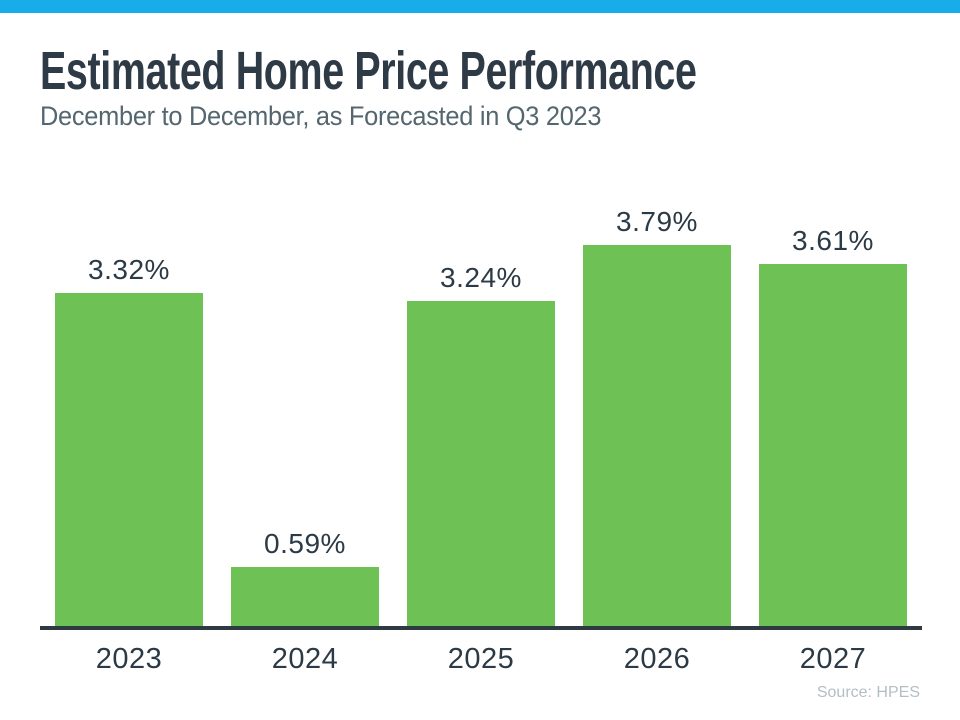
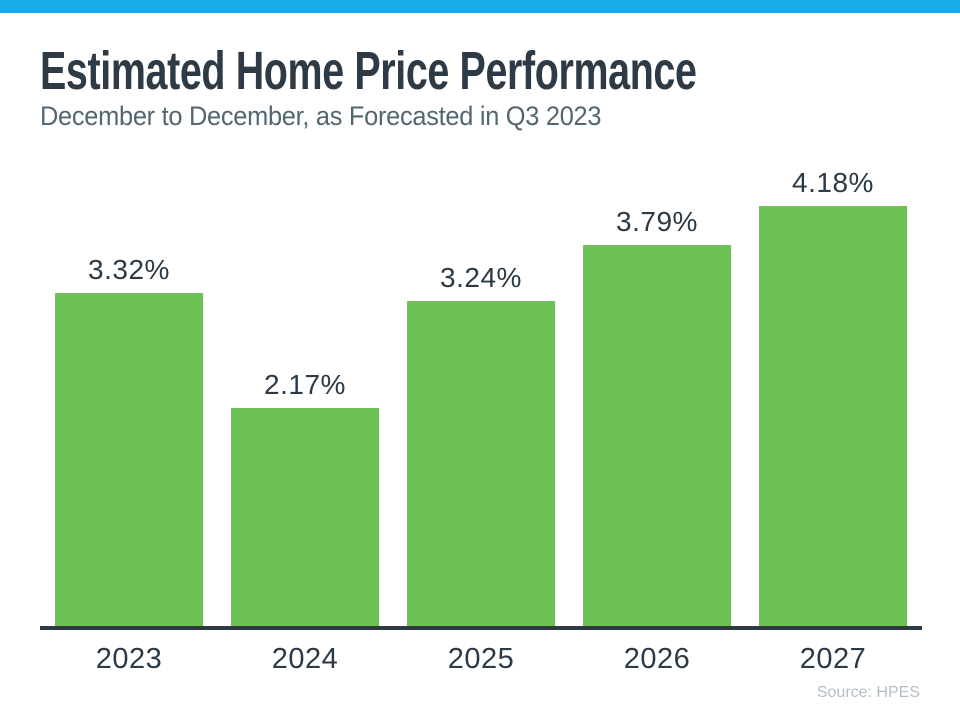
2024: 0.59% -> 2.17%
2027: 3.61% -> 4.18%
